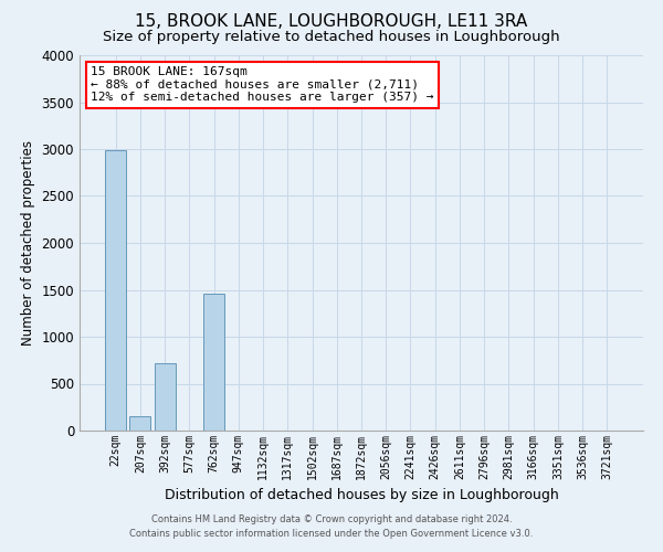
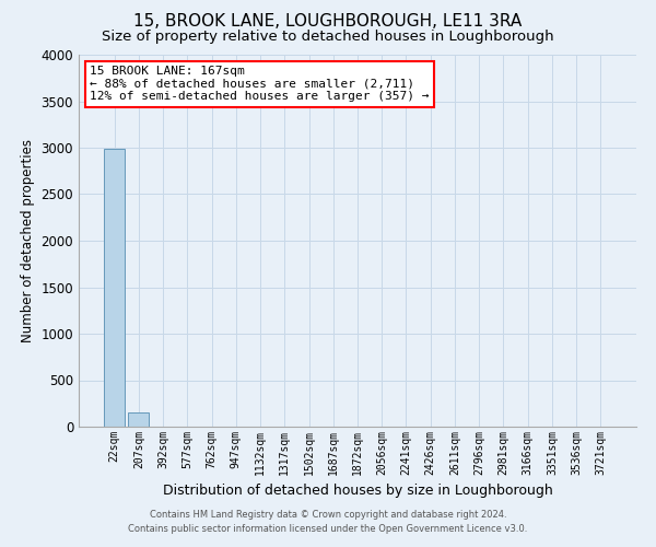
392sqm: 720 -> 0
762sqm: 1460 -> 0
